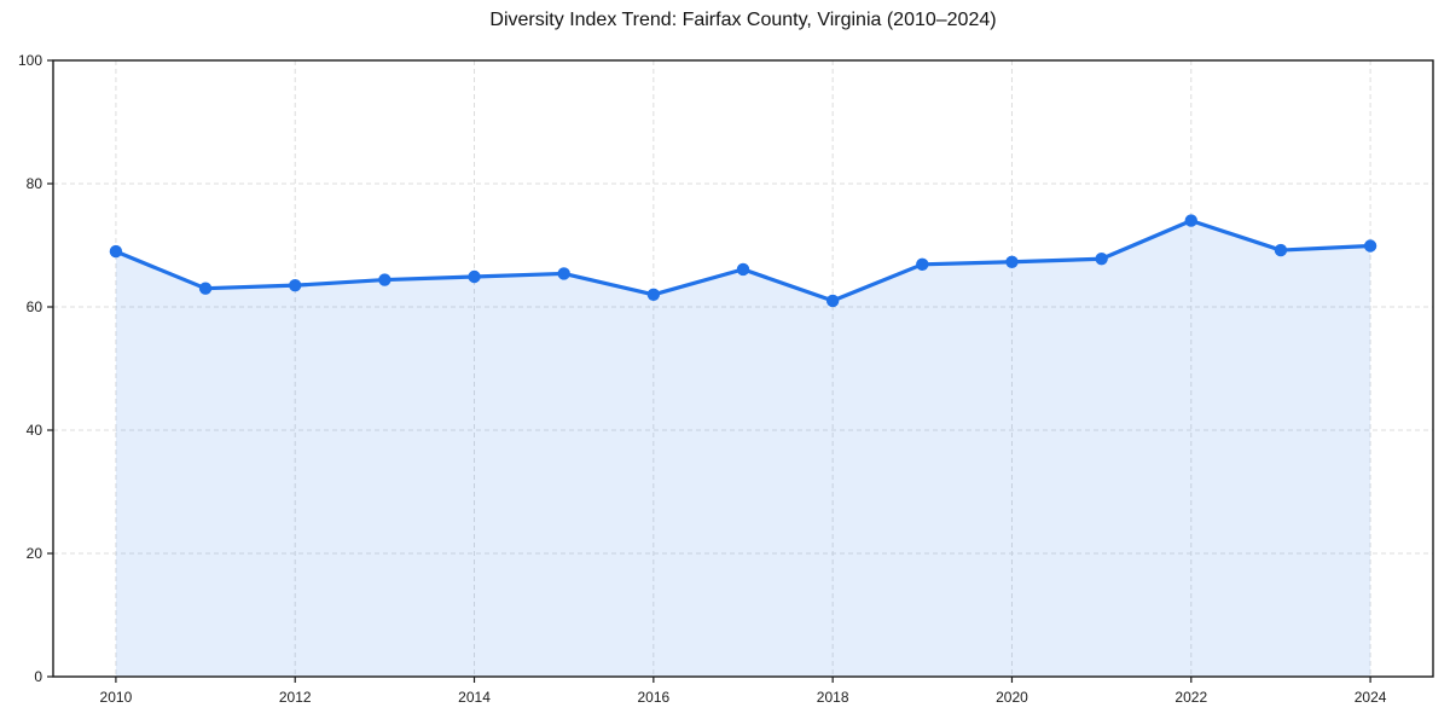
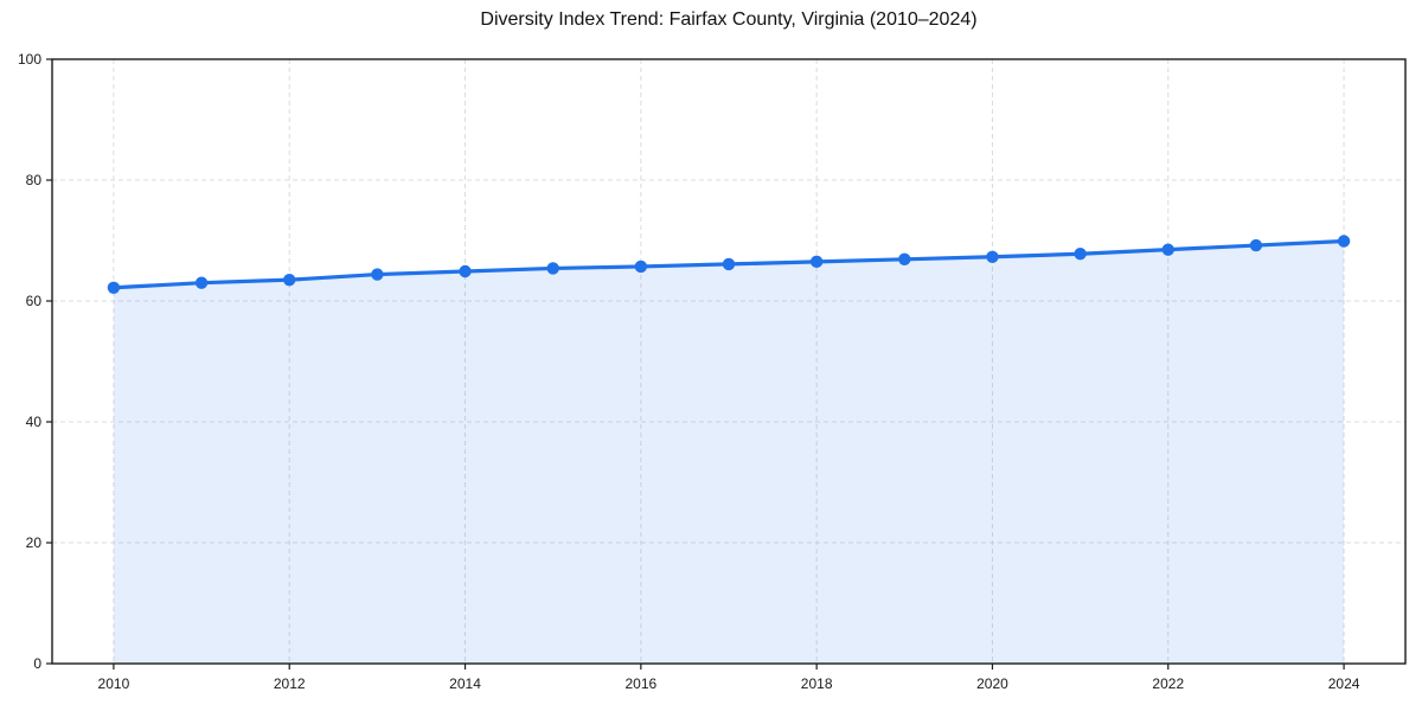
2010: 69 -> 62
2016: 62 -> 66
2018: 61 -> 66
2022: 74 -> 68
